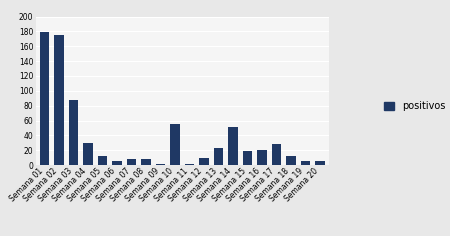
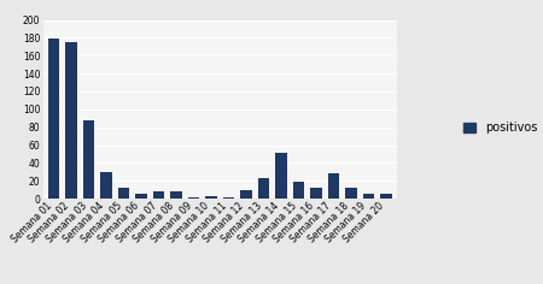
Semana 10: 56 -> 3
Semana 16: 20 -> 13
